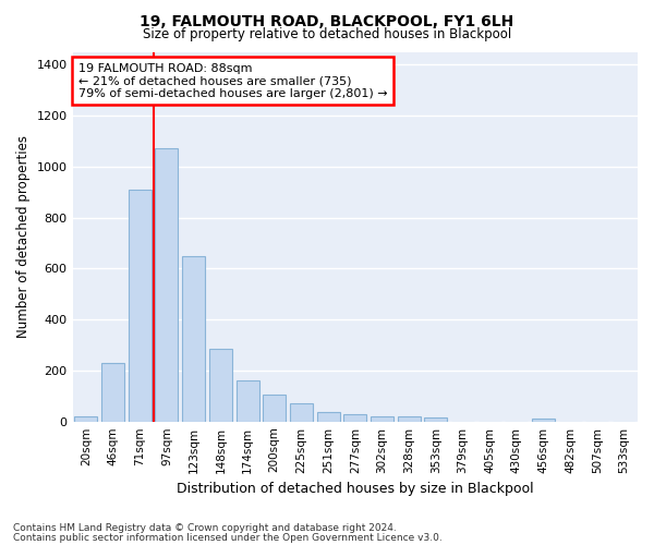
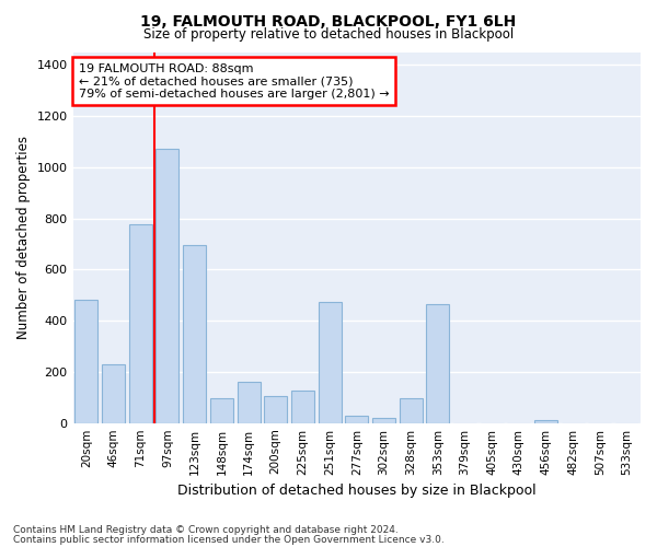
20sqm: 18 -> 480
71sqm: 910 -> 775
123sqm: 650 -> 695
148sqm: 285 -> 95
225sqm: 70 -> 125
251sqm: 38 -> 475
328sqm: 20 -> 95
353sqm: 15 -> 465
